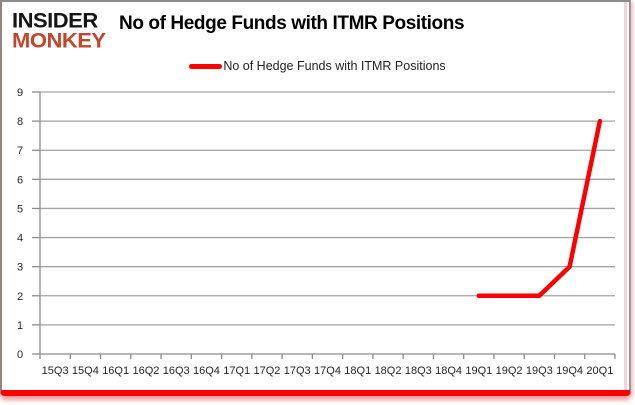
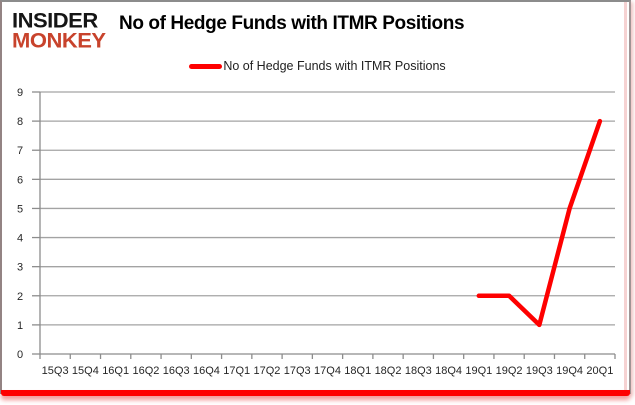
19Q3: 2 -> 1
19Q4: 3 -> 5
